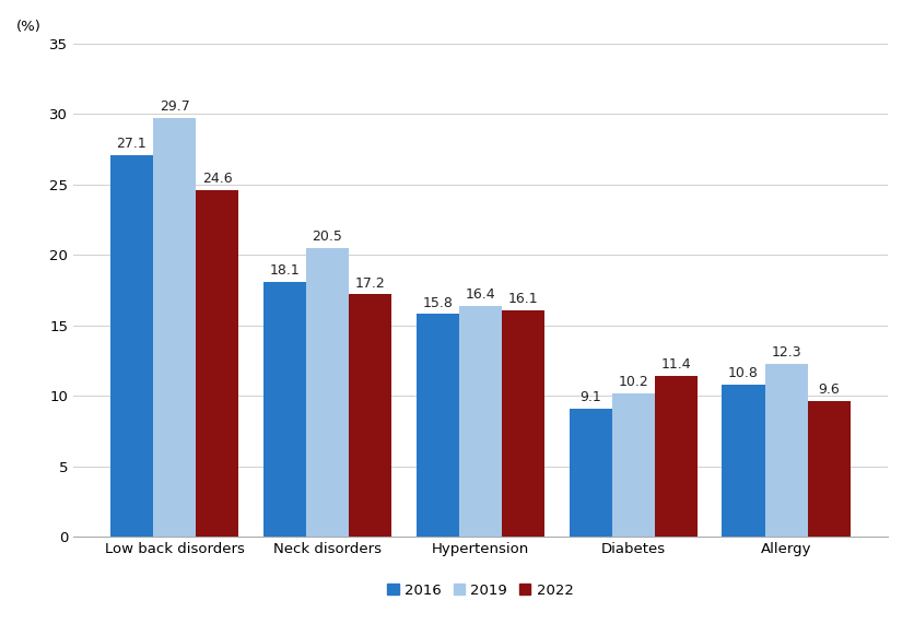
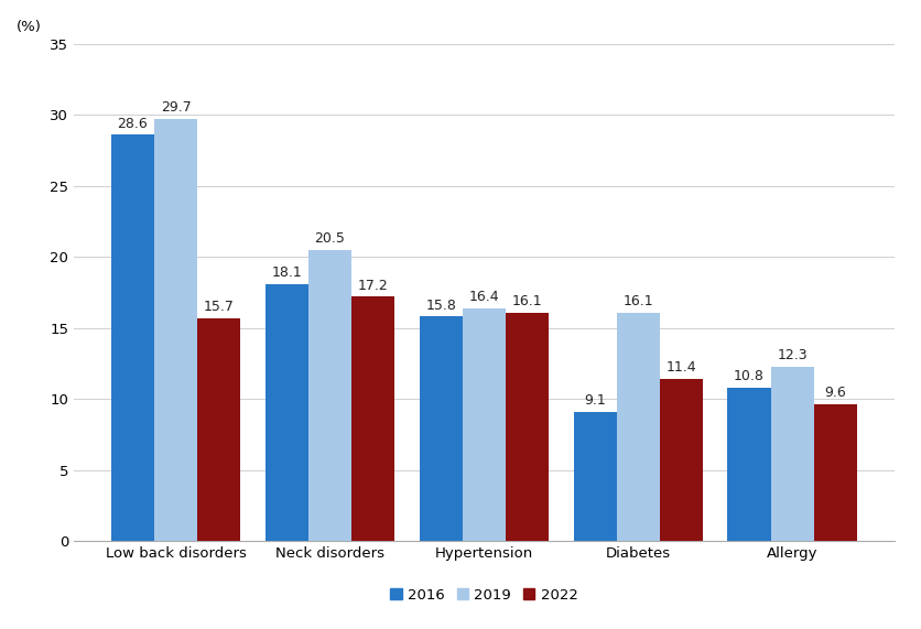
2016/Low back disorders: 27.1 -> 28.6
2022/Low back disorders: 24.6 -> 15.7
2019/Diabetes: 10.2 -> 16.1
